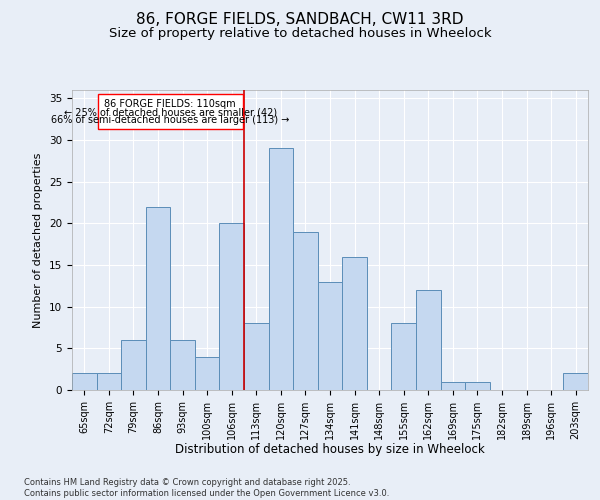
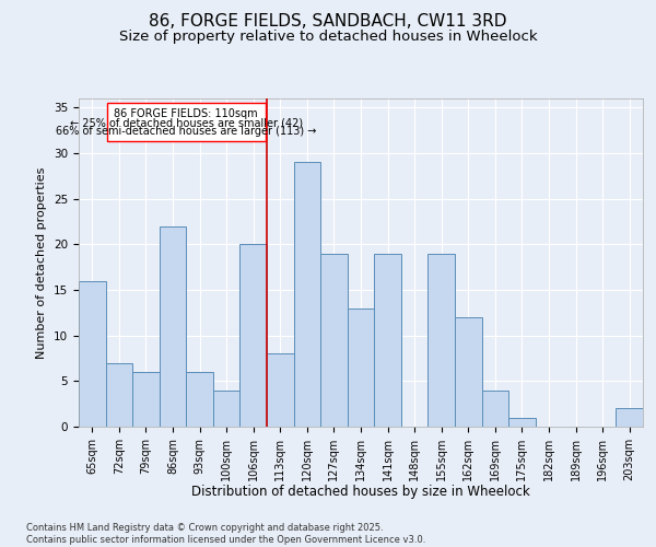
65sqm: 2 -> 16
72sqm: 2 -> 7
141sqm: 16 -> 19
155sqm: 8 -> 19
169sqm: 1 -> 4
